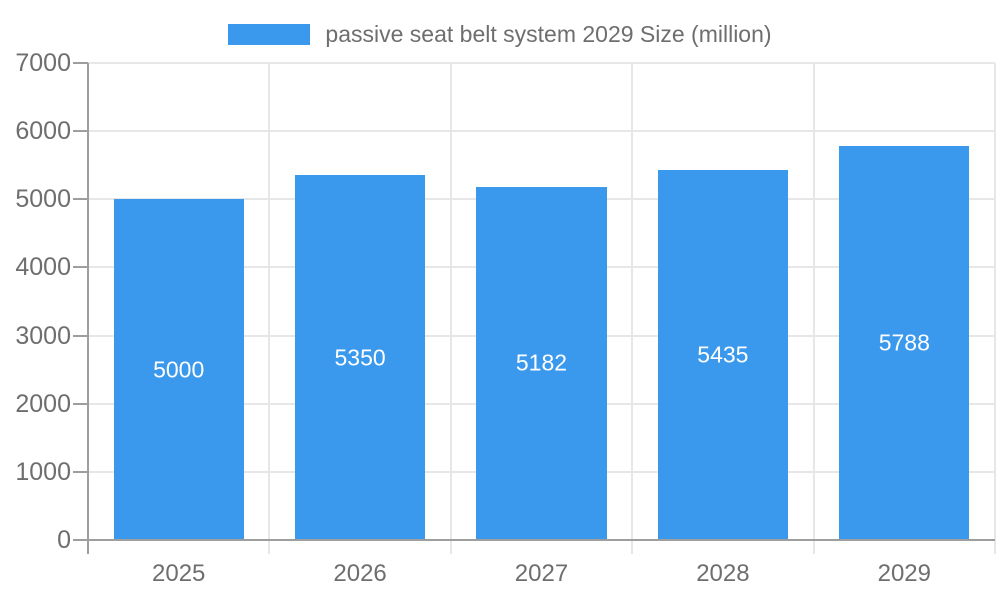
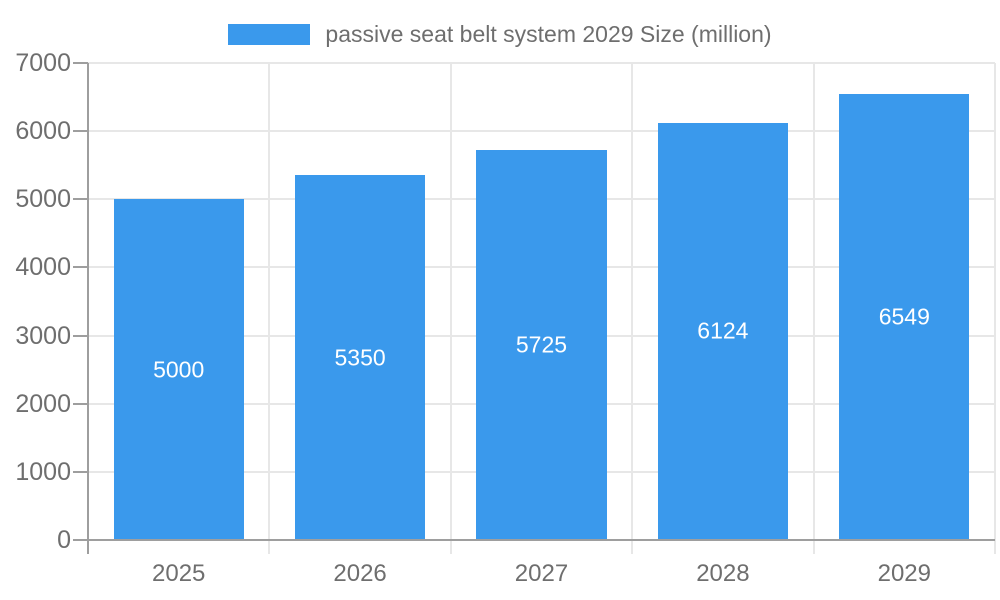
2027: 5182 -> 5725
2028: 5435 -> 6124
2029: 5788 -> 6549
